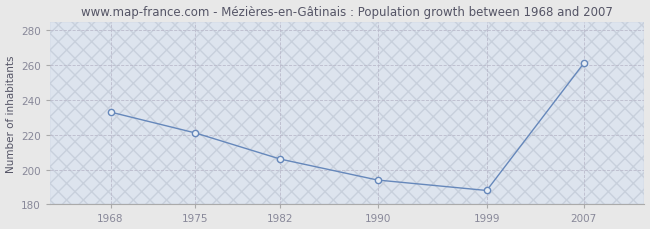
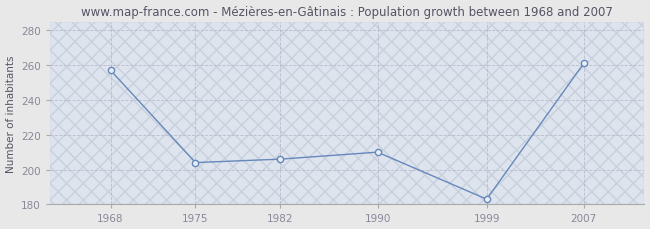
1968: 233 -> 257
1975: 221 -> 204
1990: 194 -> 210
1999: 188 -> 183
